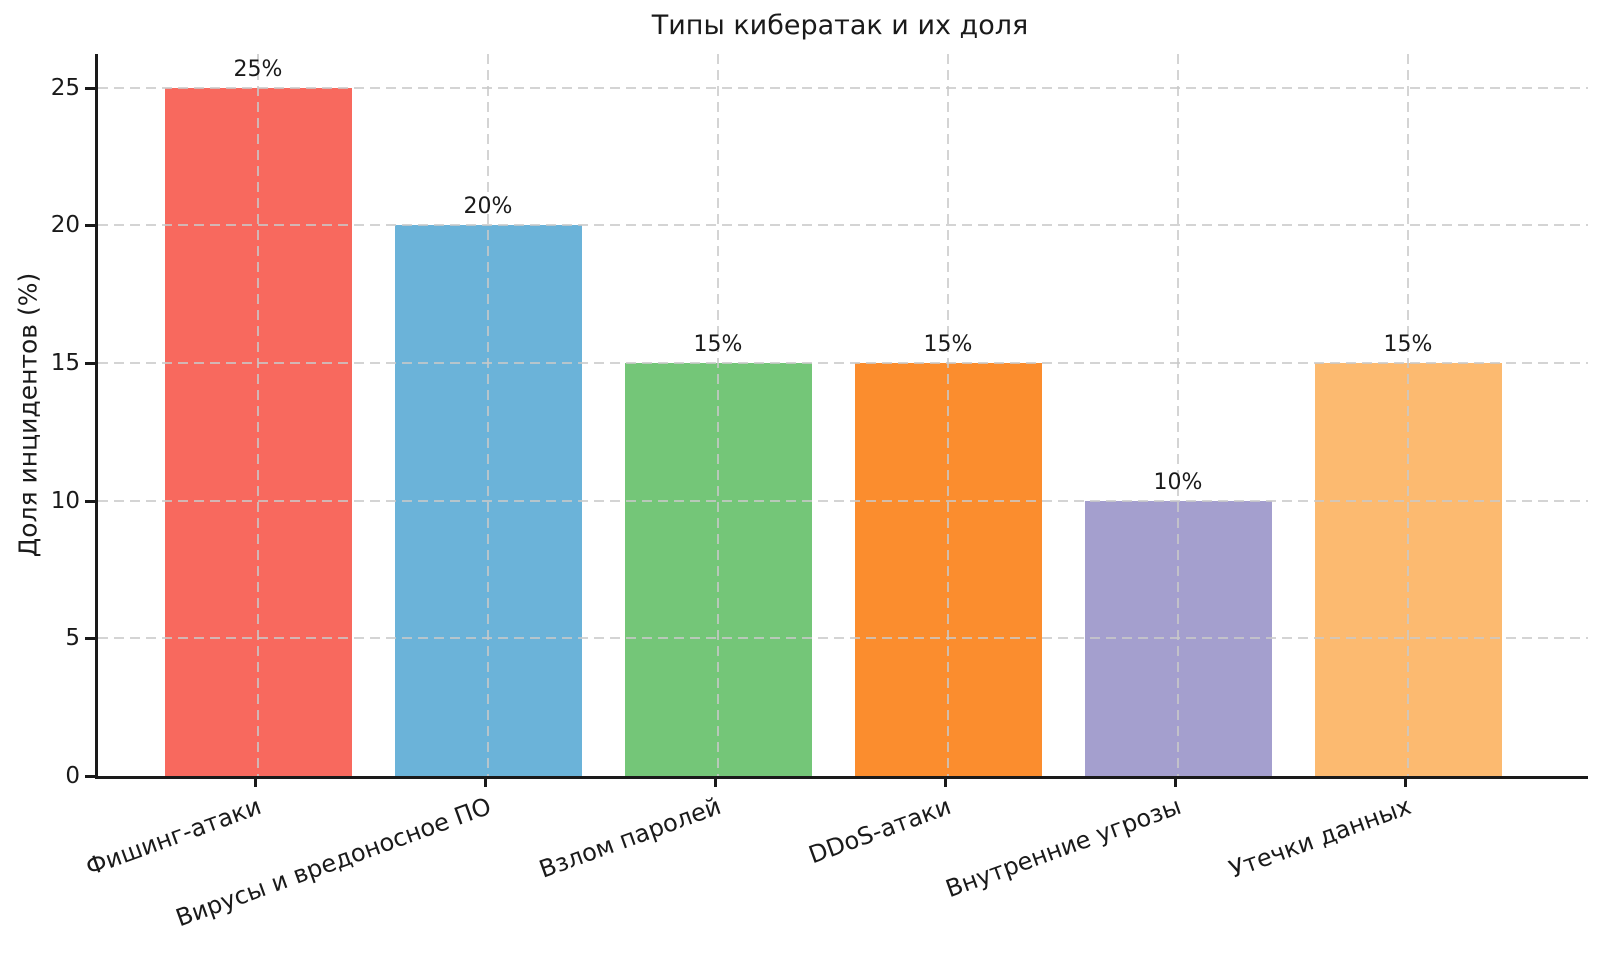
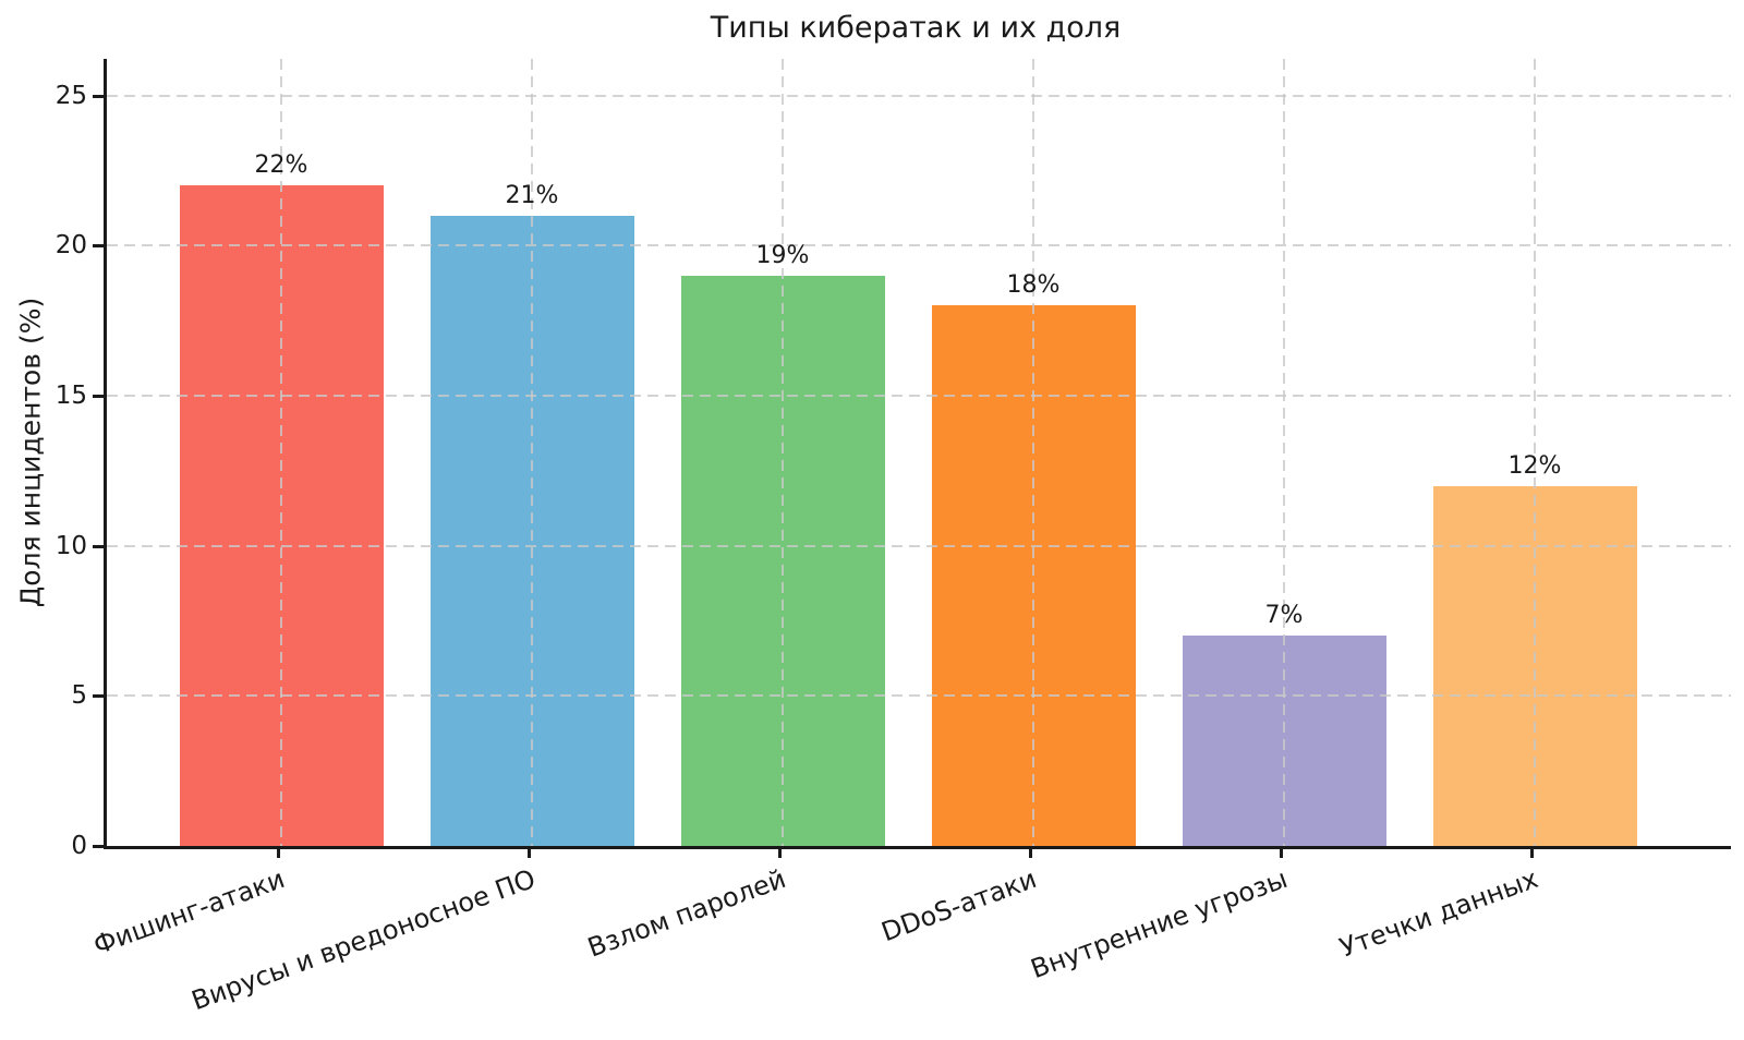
Фишинг-атаки: 25% -> 22%
Вирусы и вредоносное ПО: 20% -> 21%
Взлом паролей: 15% -> 19%
DDoS-атаки: 15% -> 18%
Внутренние угрозы: 10% -> 7%
Утечки данных: 15% -> 12%
